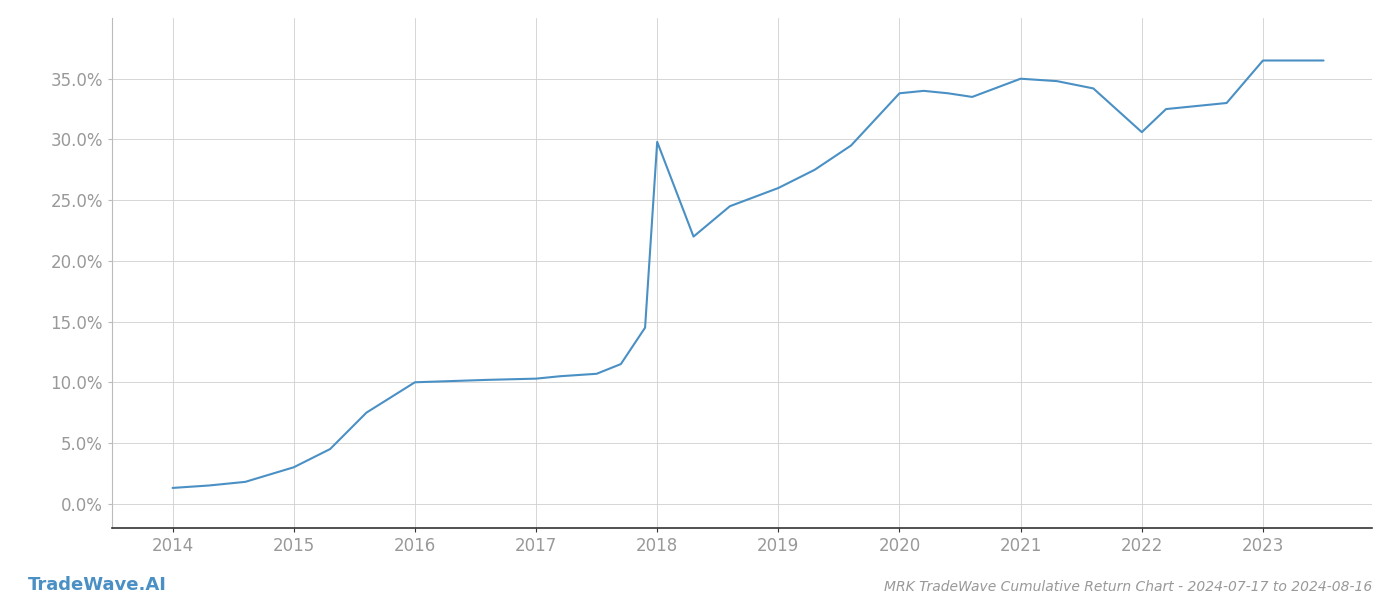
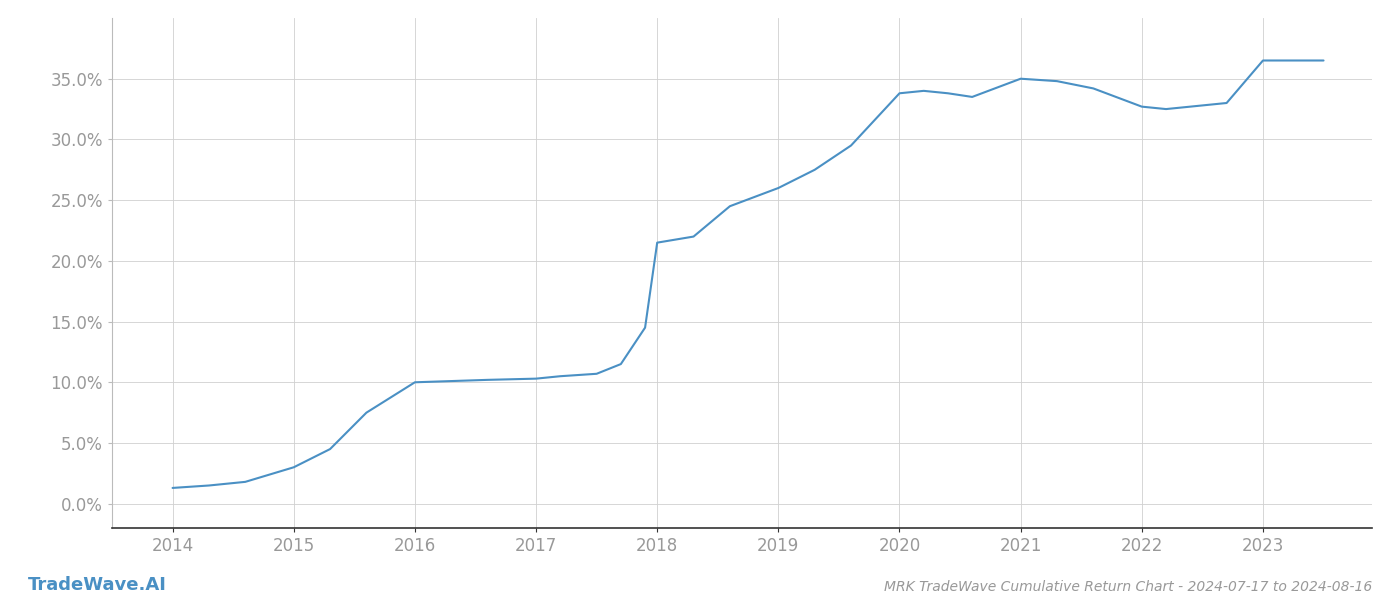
2018: 29.8% -> 21.5%
2022: 30.6% -> 32.7%
